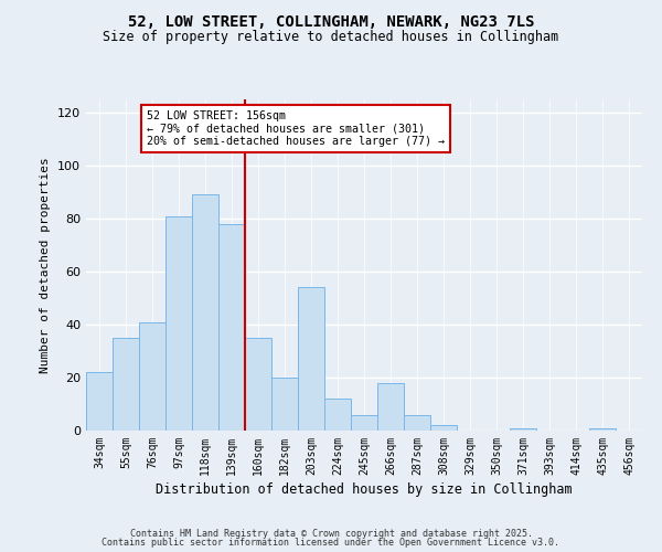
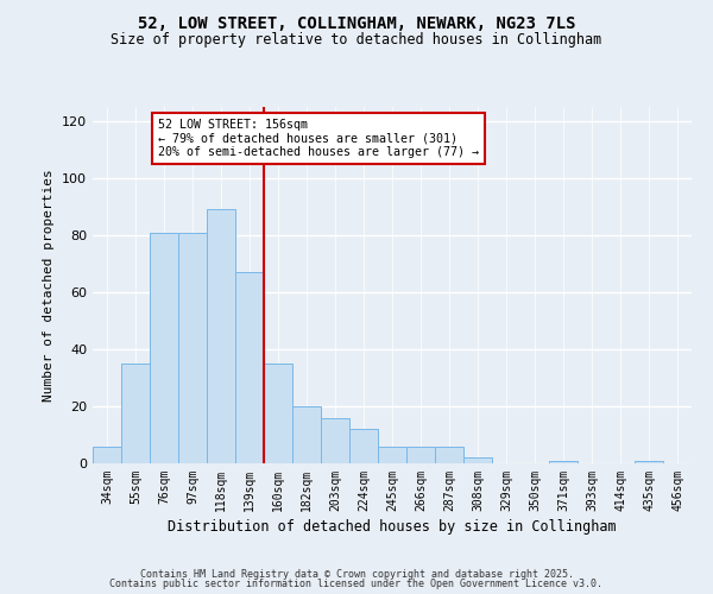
34sqm: 22 -> 6
76sqm: 41 -> 81
139sqm: 78 -> 67
203sqm: 54 -> 16
266sqm: 18 -> 6
